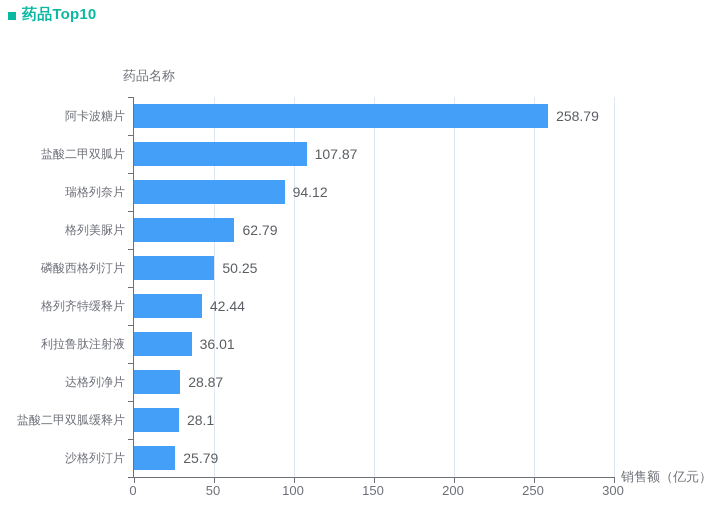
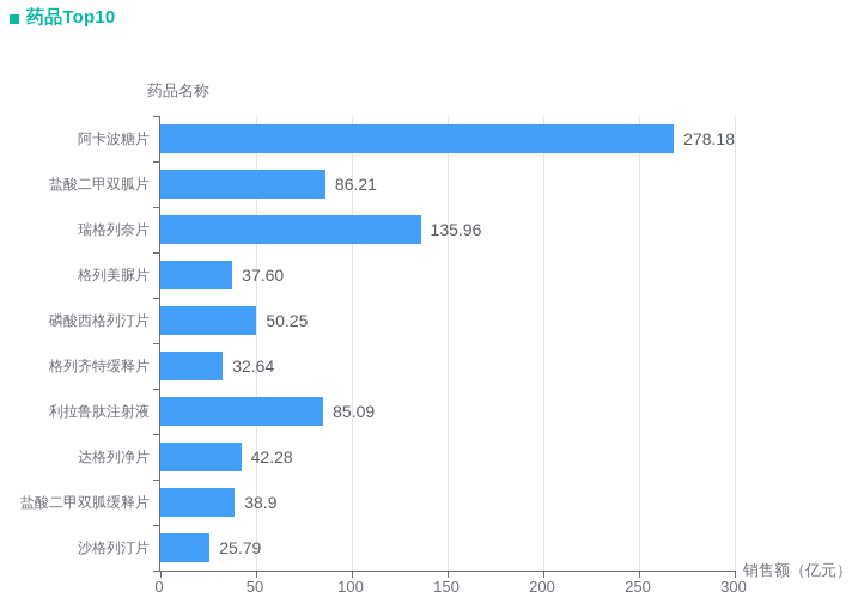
阿卡波糖片: 258.79 -> 278.18
盐酸二甲双胍片: 107.87 -> 86.21
瑞格列奈片: 94.12 -> 135.96
格列美脲片: 62.79 -> 37.60
格列齐特缓释片: 42.44 -> 32.64
利拉鲁肽注射液: 36.01 -> 85.09
达格列净片: 28.87 -> 42.28
盐酸二甲双胍缓释片: 28.1 -> 38.9
